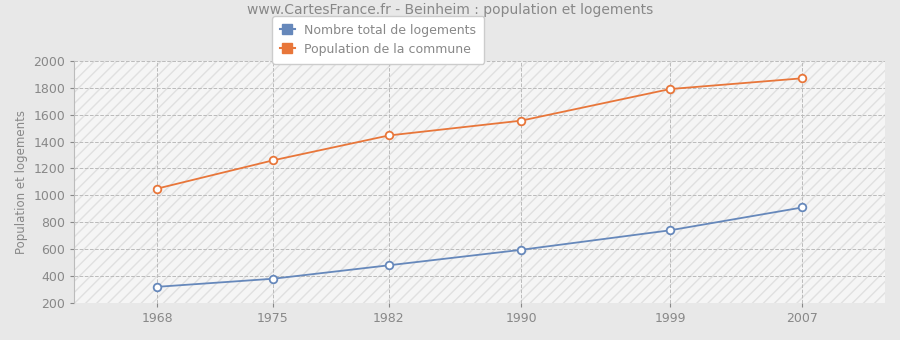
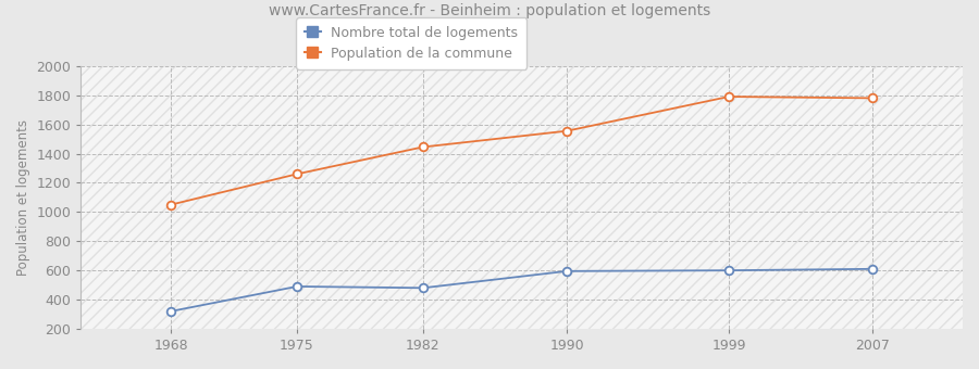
Nombre total de logements/1975: 380 -> 490
Nombre total de logements/1999: 740 -> 600
Nombre total de logements/2007: 910 -> 610
Population de la commune/2007: 1870 -> 1780
